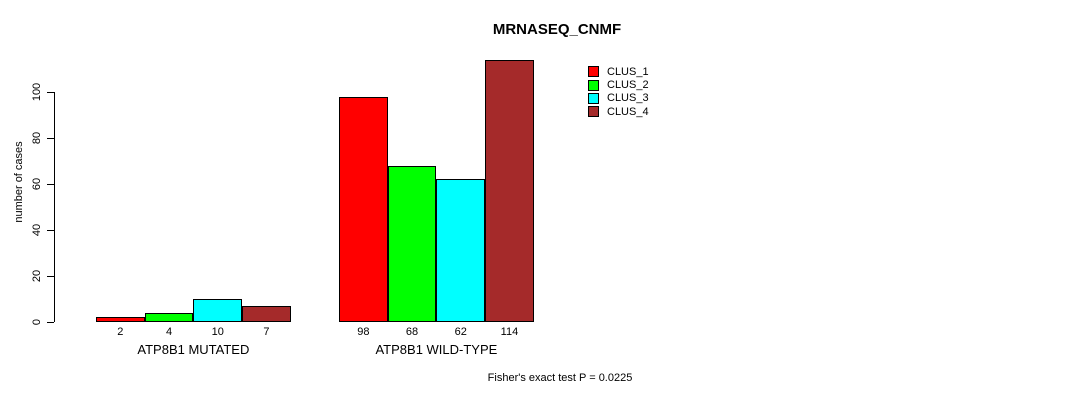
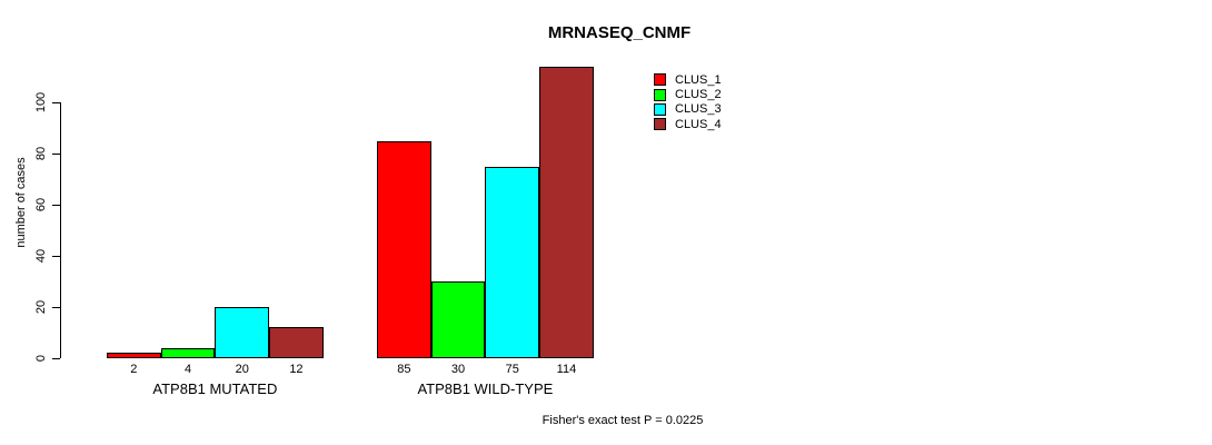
CLUS_3/ATP8B1 MUTATED: 10 -> 20
CLUS_4/ATP8B1 MUTATED: 7 -> 12
CLUS_1/ATP8B1 WILD-TYPE: 98 -> 85
CLUS_2/ATP8B1 WILD-TYPE: 68 -> 30
CLUS_3/ATP8B1 WILD-TYPE: 62 -> 75
